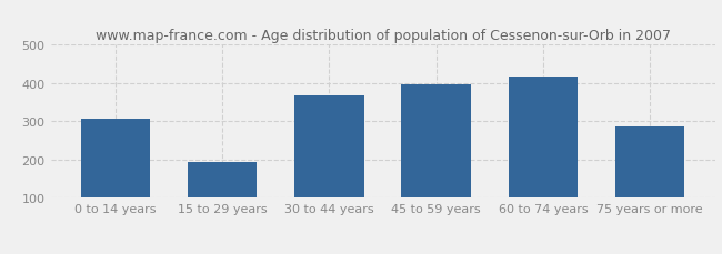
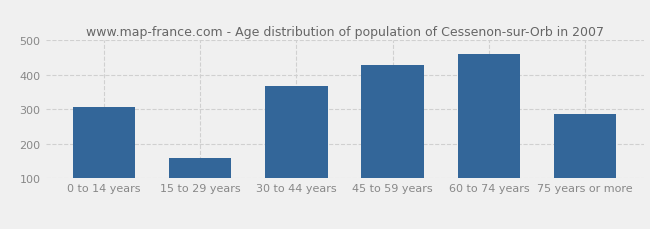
15 to 29 years: 195 -> 160
45 to 59 years: 397 -> 430
60 to 74 years: 418 -> 460
